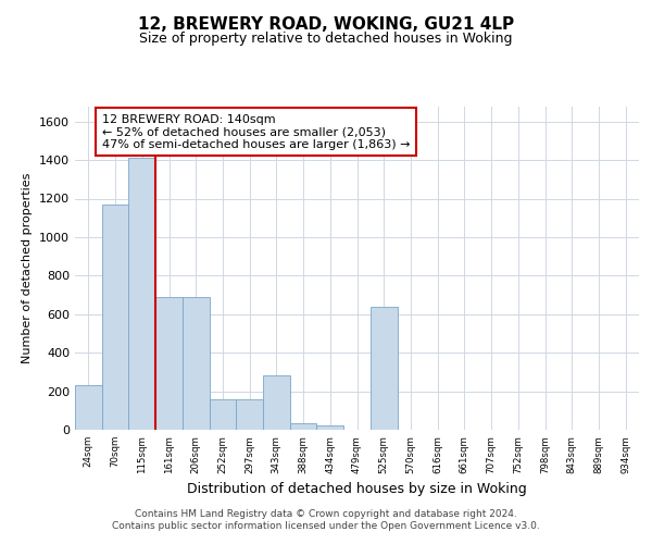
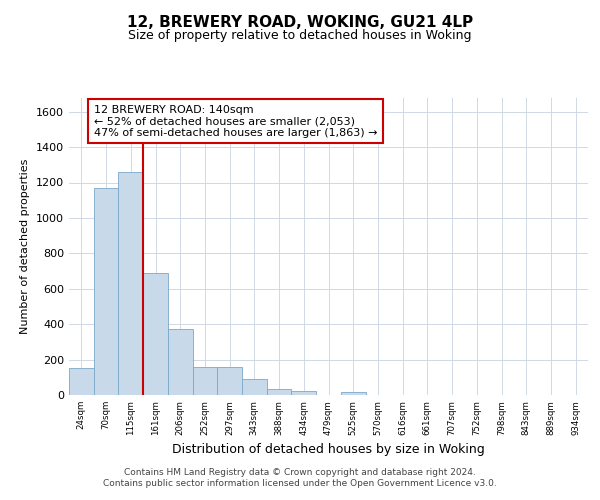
24sqm: 230 -> 150
115sqm: 1410 -> 1260
206sqm: 690 -> 380
343sqm: 280 -> 90
525sqm: 640 -> 20
